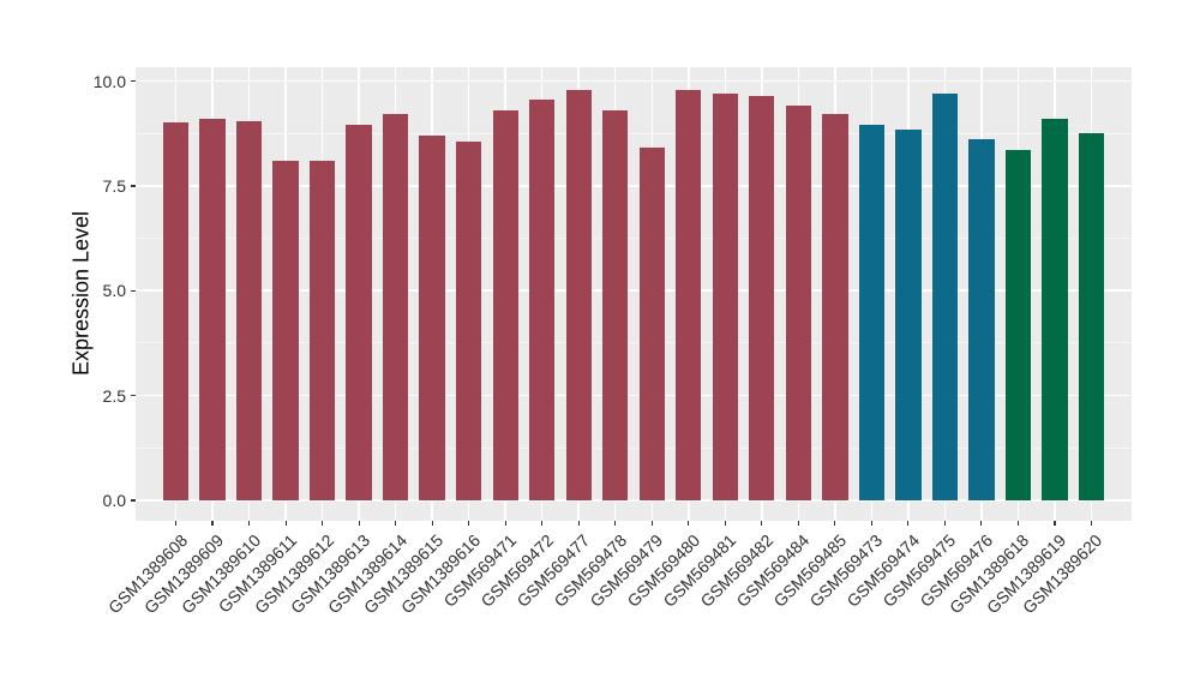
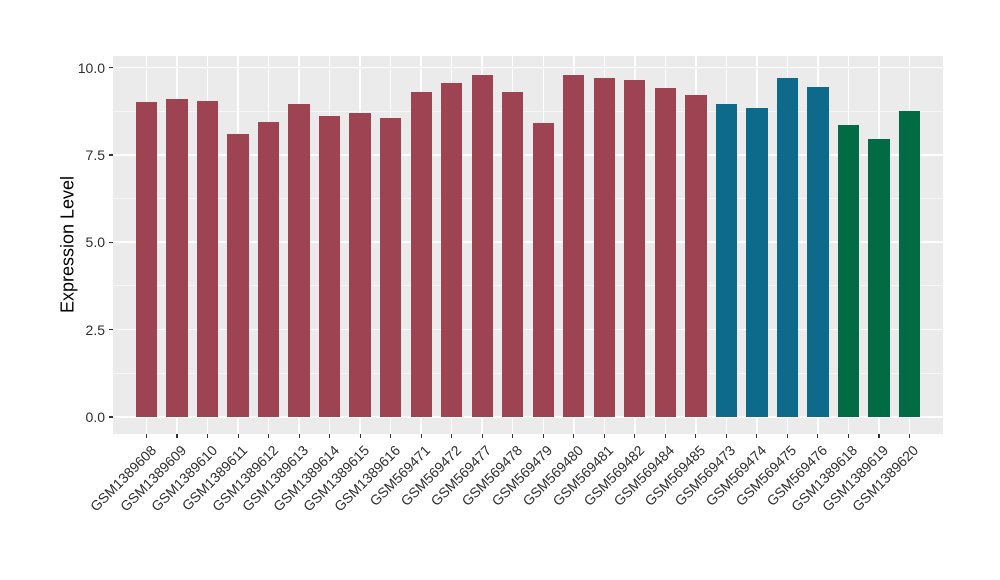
GSM1389612: 8.1 -> 8.4
GSM1389614: 9.2 -> 8.6
GSM569476: 8.6 -> 9.4
GSM1389619: 9.1 -> 8.0
